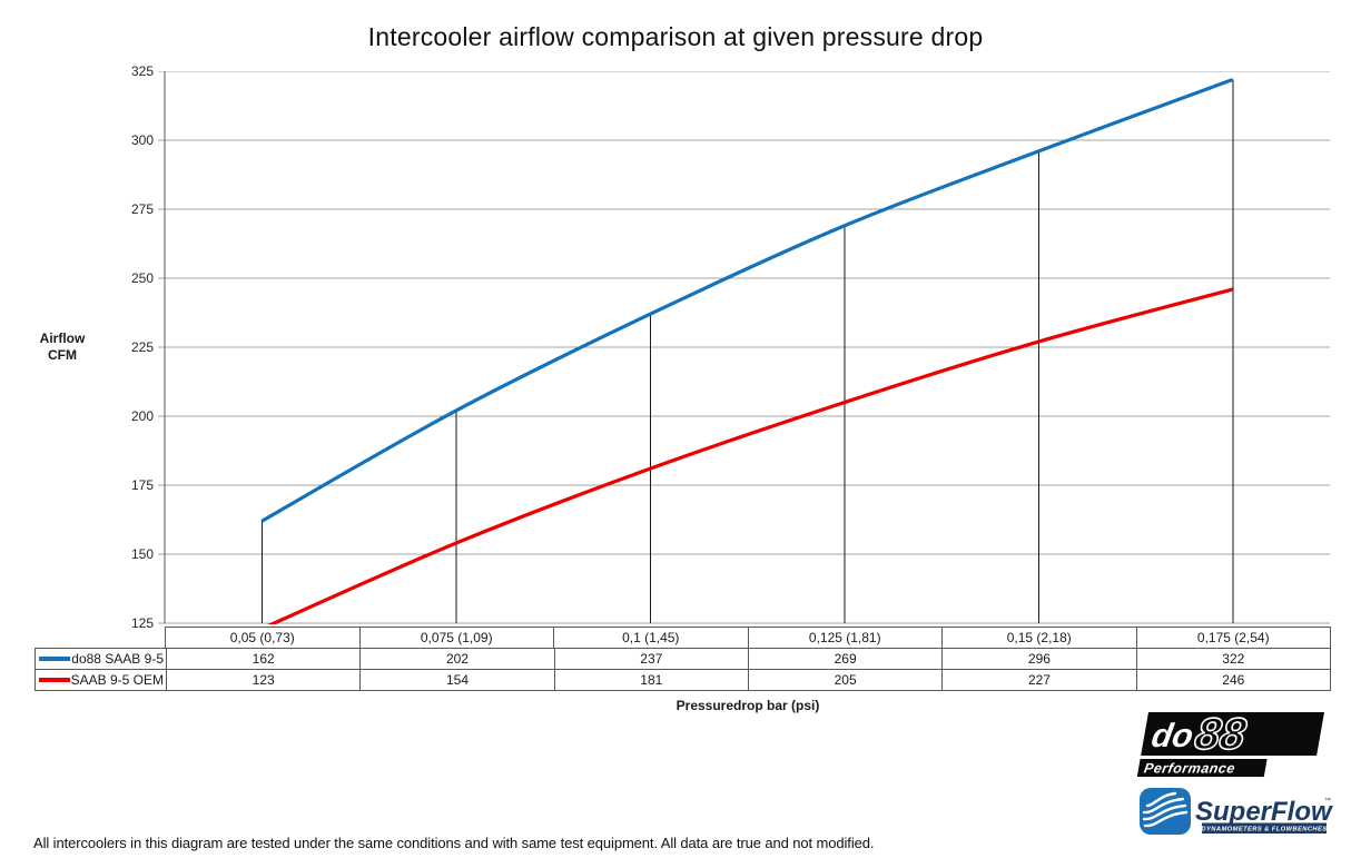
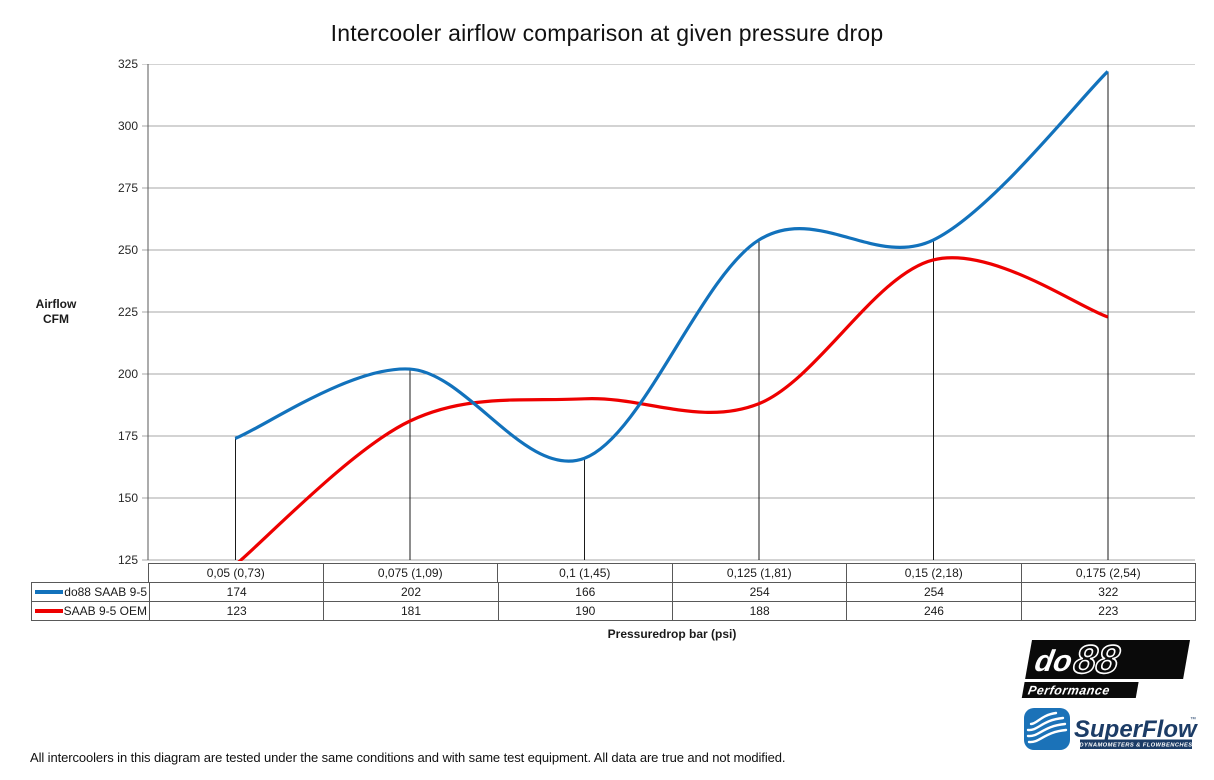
do88 SAAB 9-5/0,05 (0,73): 162 -> 174
SAAB 9-5 OEM/0,075 (1,09): 154 -> 181
do88 SAAB 9-5/0,1 (1,45): 237 -> 166
SAAB 9-5 OEM/0,1 (1,45): 181 -> 190
do88 SAAB 9-5/0,125 (1,81): 269 -> 254
SAAB 9-5 OEM/0,125 (1,81): 205 -> 188
do88 SAAB 9-5/0,15 (2,18): 296 -> 254
SAAB 9-5 OEM/0,15 (2,18): 227 -> 246
SAAB 9-5 OEM/0,175 (2,54): 246 -> 223
